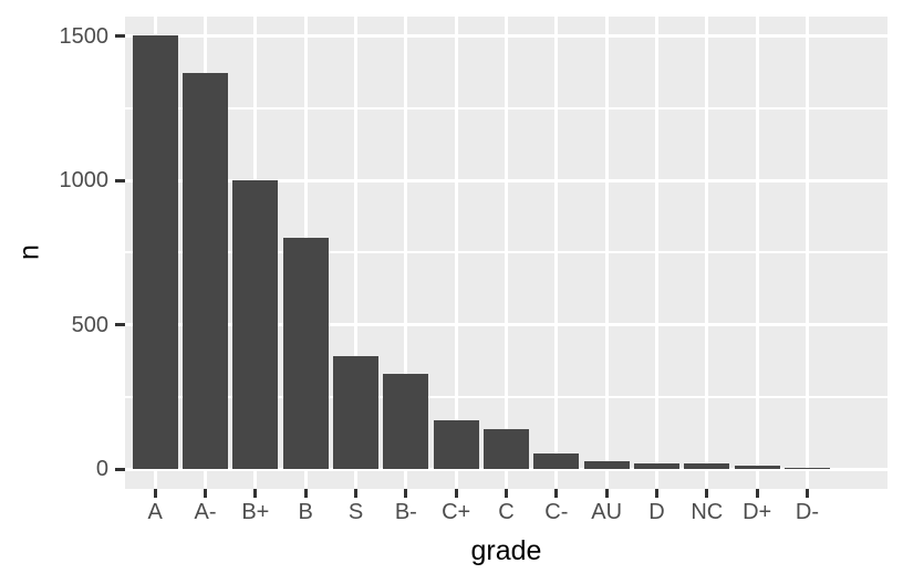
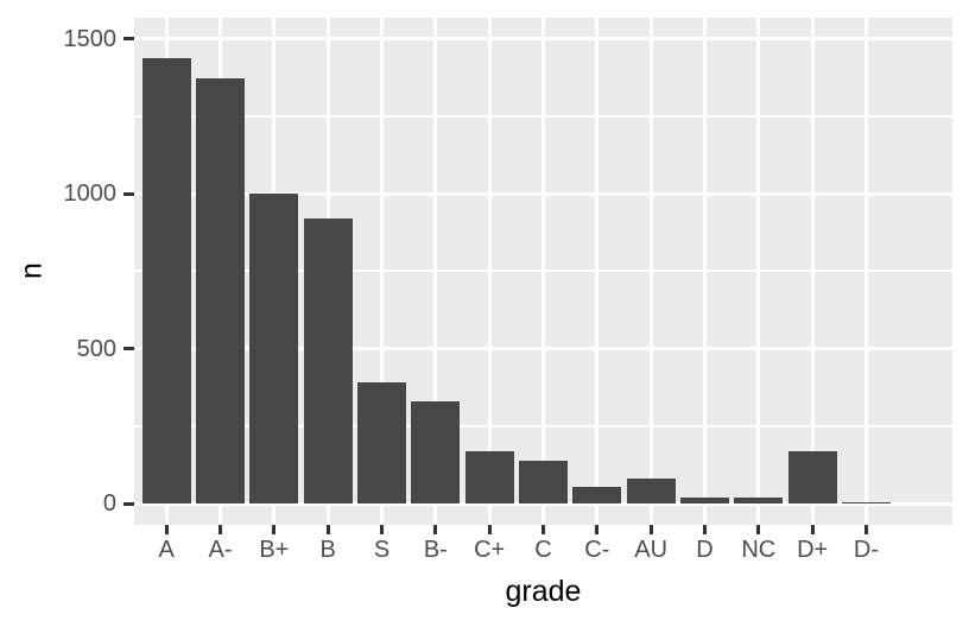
A: 1500 -> 1440
B: 800 -> 920
AU: 20 -> 80
D+: 10 -> 170
